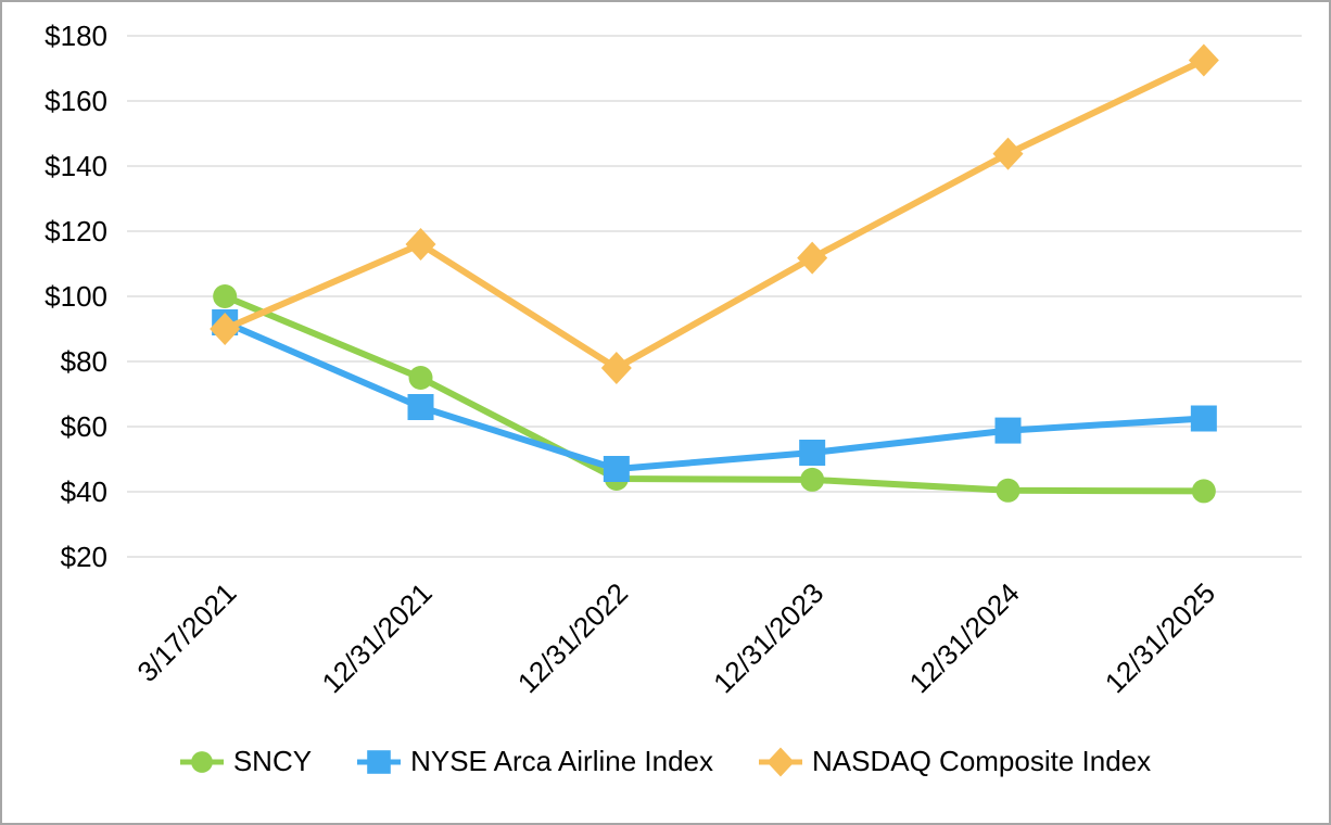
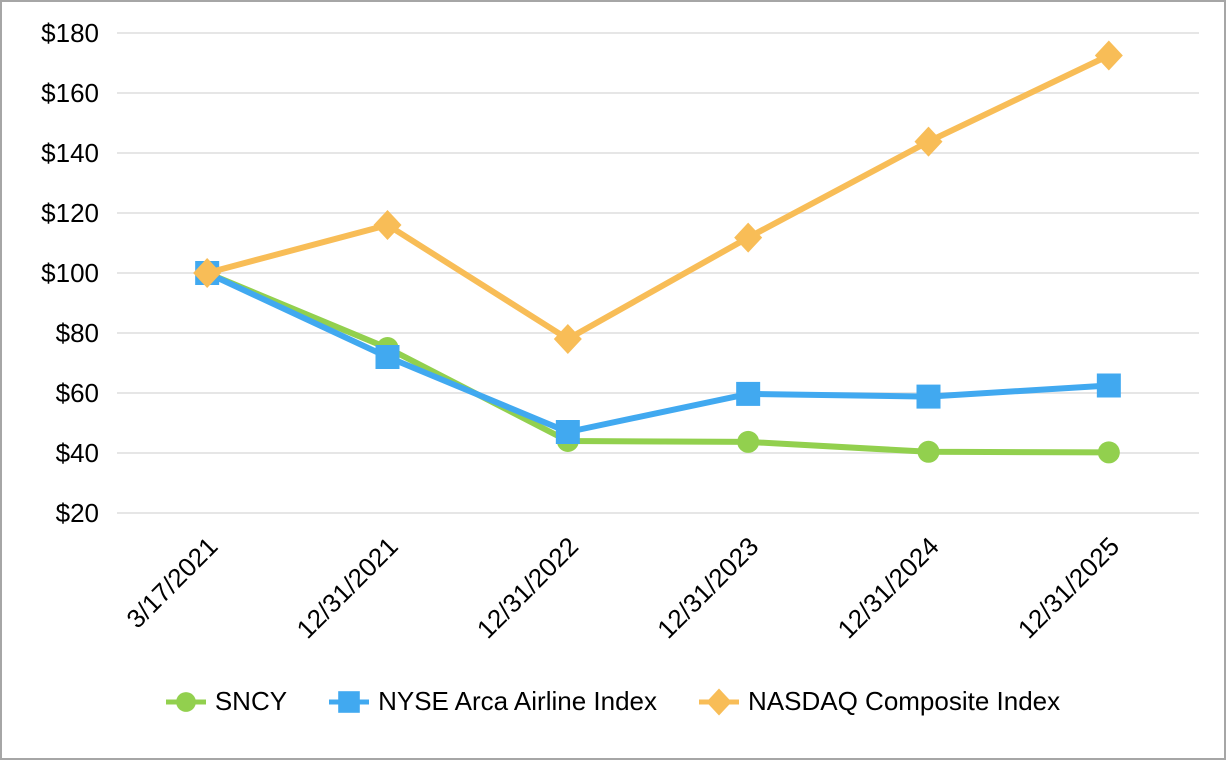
NYSE Arca Airline Index/3/17/2021: $92 -> $100
NASDAQ Composite Index/3/17/2021: $90 -> $100
NYSE Arca Airline Index/12/31/2021: $66 -> $72
NYSE Arca Airline Index/12/31/2023: $52 -> $60
